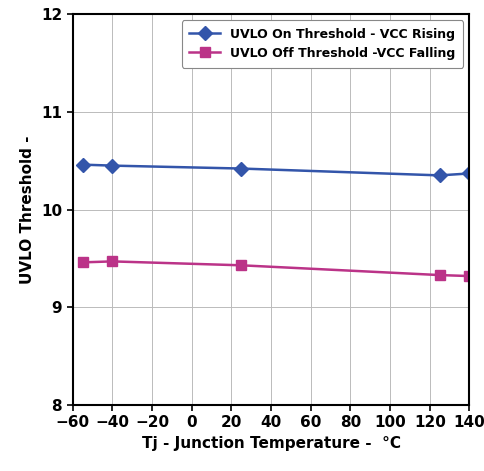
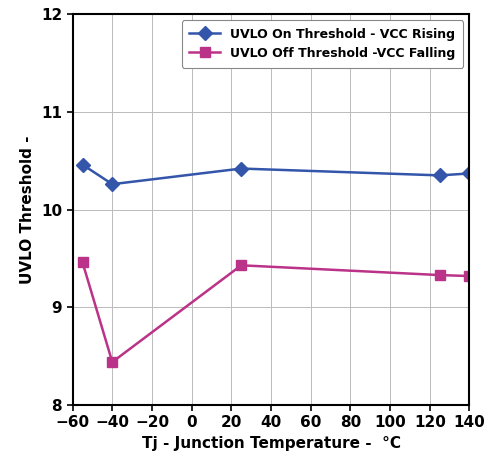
UVLO On Threshold - VCC Rising/−40: 10.45 -> 10.26
UVLO Off Threshold -VCC Falling/−40: 9.47 -> 8.44
